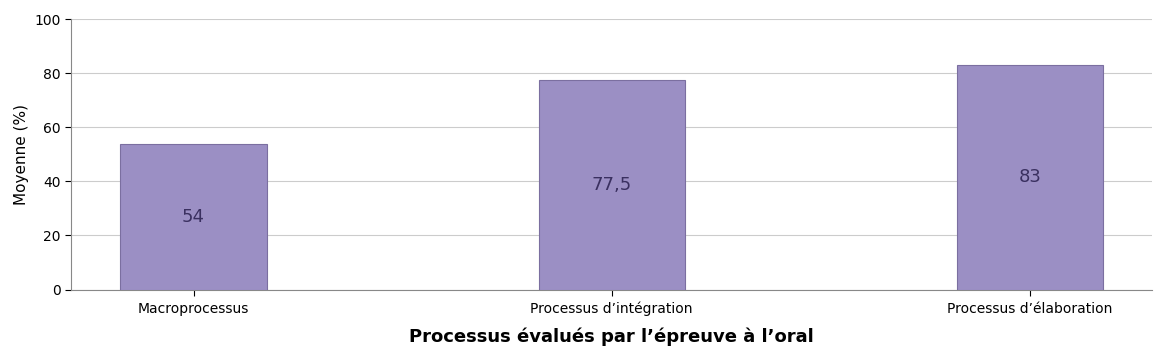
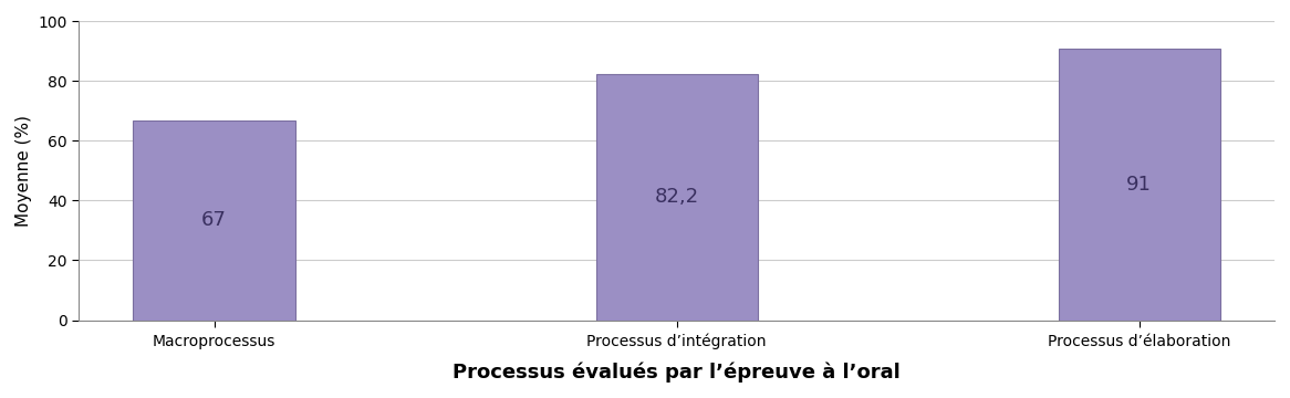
Macroprocessus: 54 -> 67
Processus d’intégration: 77,5 -> 82,2
Processus d’élaboration: 83 -> 91
